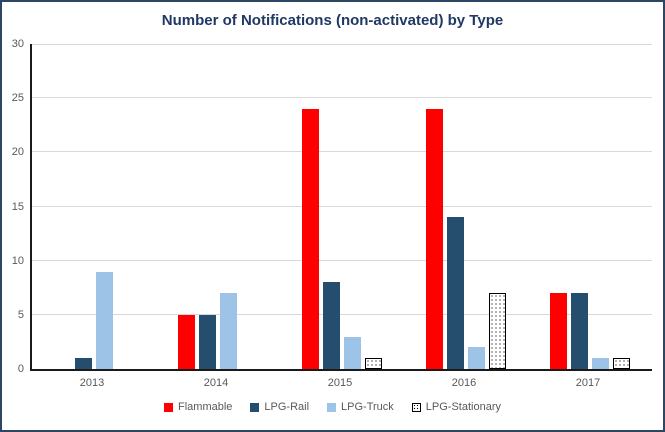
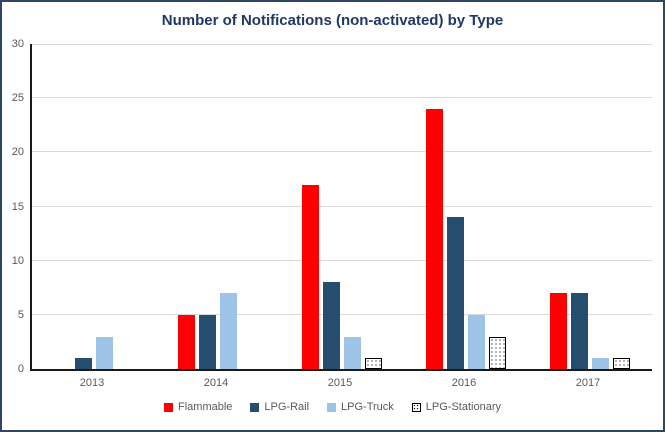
LPG-Truck/2013: 9 -> 3
Flammable/2015: 24 -> 17
LPG-Truck/2016: 2 -> 5
LPG-Stationary/2016: 7 -> 3
